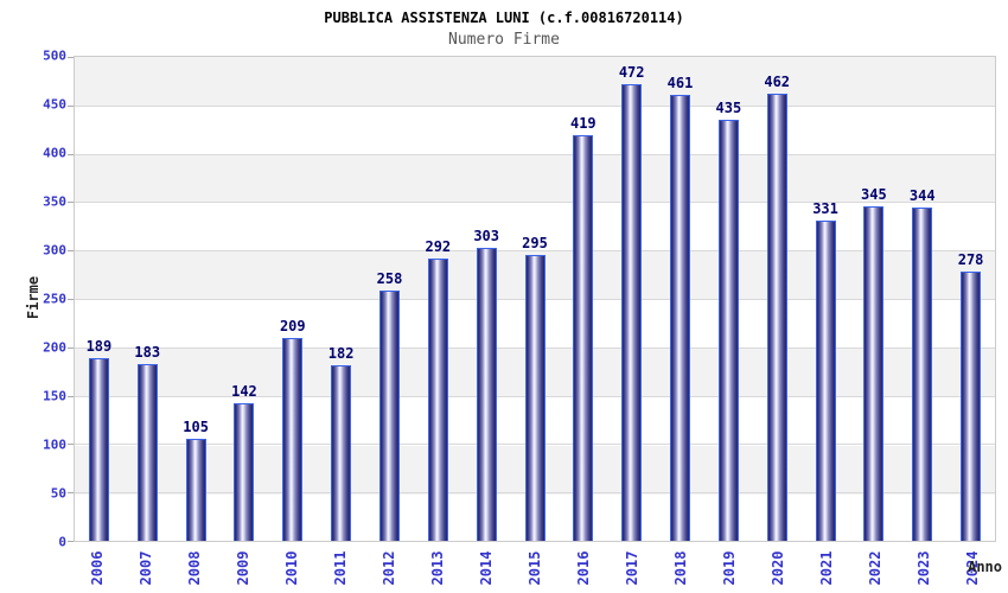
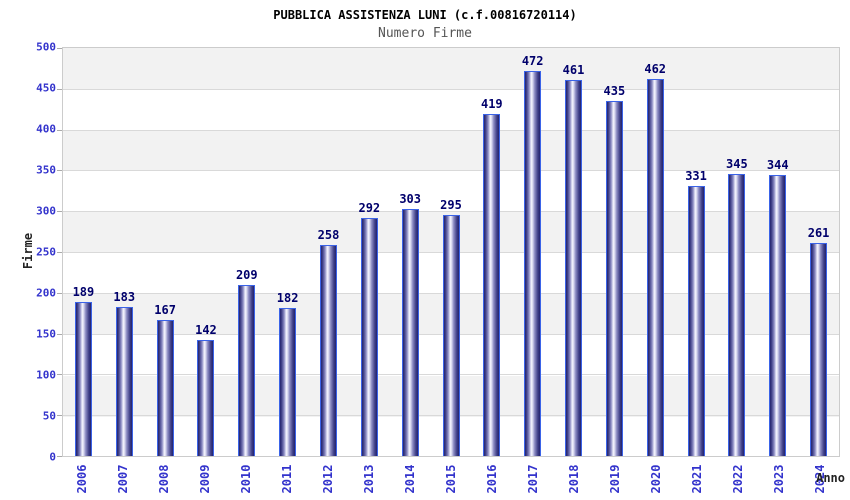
2008: 105 -> 167
2024: 278 -> 261
